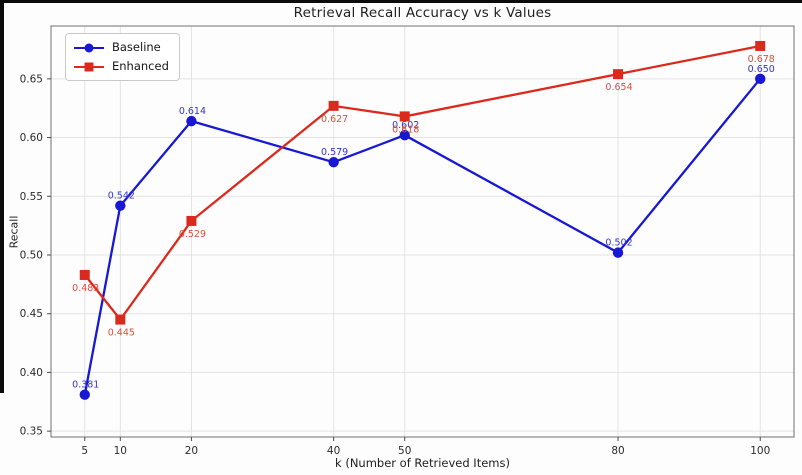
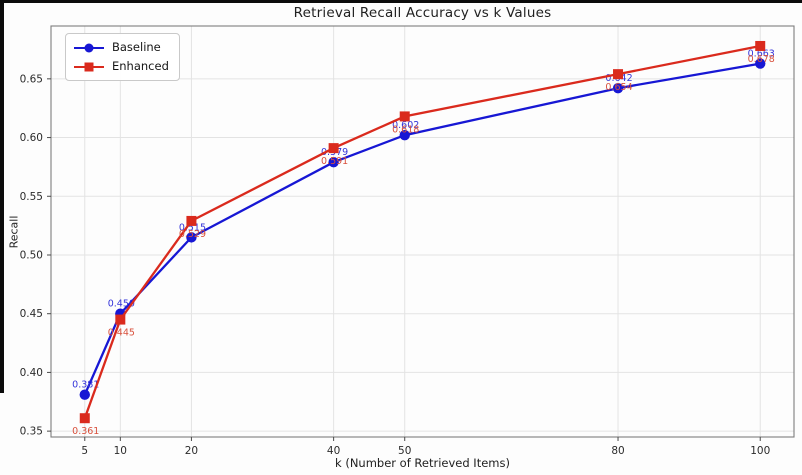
Enhanced/5: 0.483 -> 0.361
Baseline/10: 0.542 -> 0.450
Baseline/20: 0.614 -> 0.515
Enhanced/40: 0.627 -> 0.591
Baseline/80: 0.502 -> 0.642
Baseline/100: 0.650 -> 0.663
